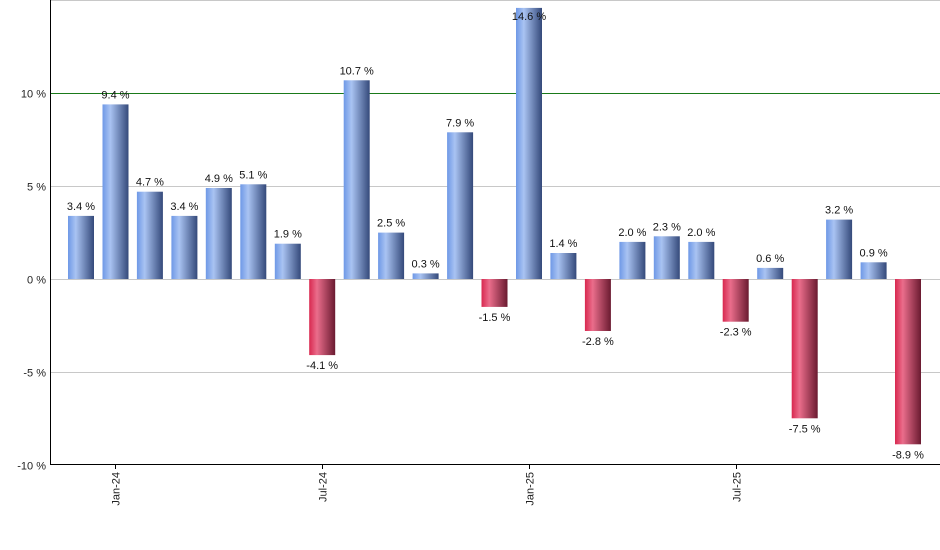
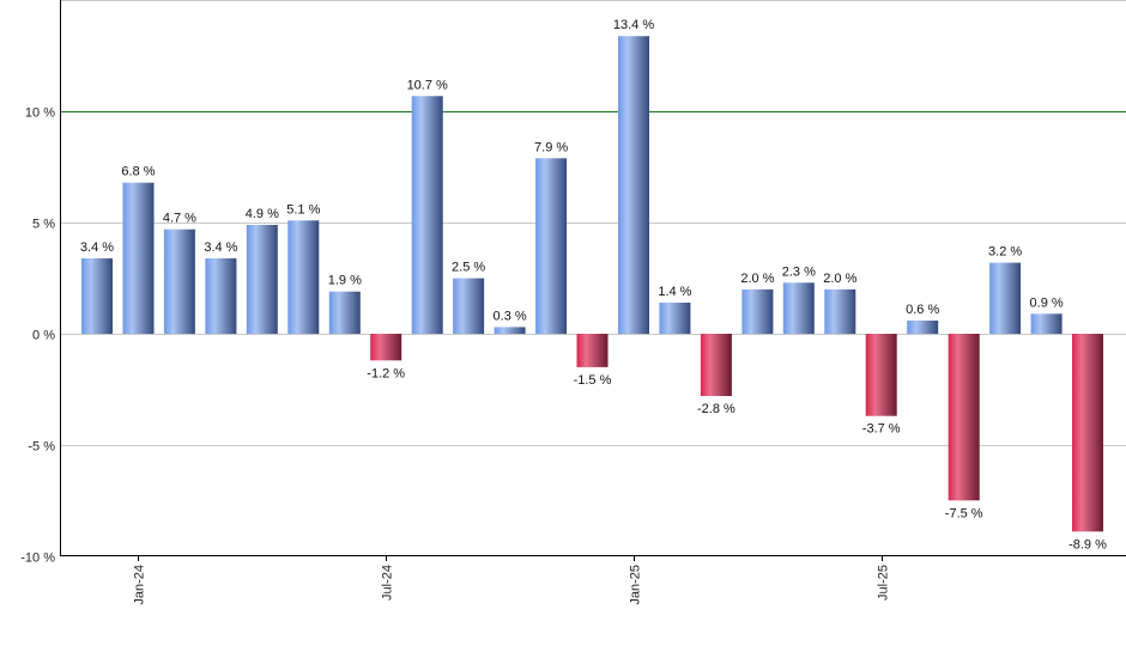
Jan-24: 9.4 -> 6.8
Jul-24: -4.1 -> -1.2
Jan-25: 14.6 -> 13.4
Jul-25: -2.3 -> -3.7
